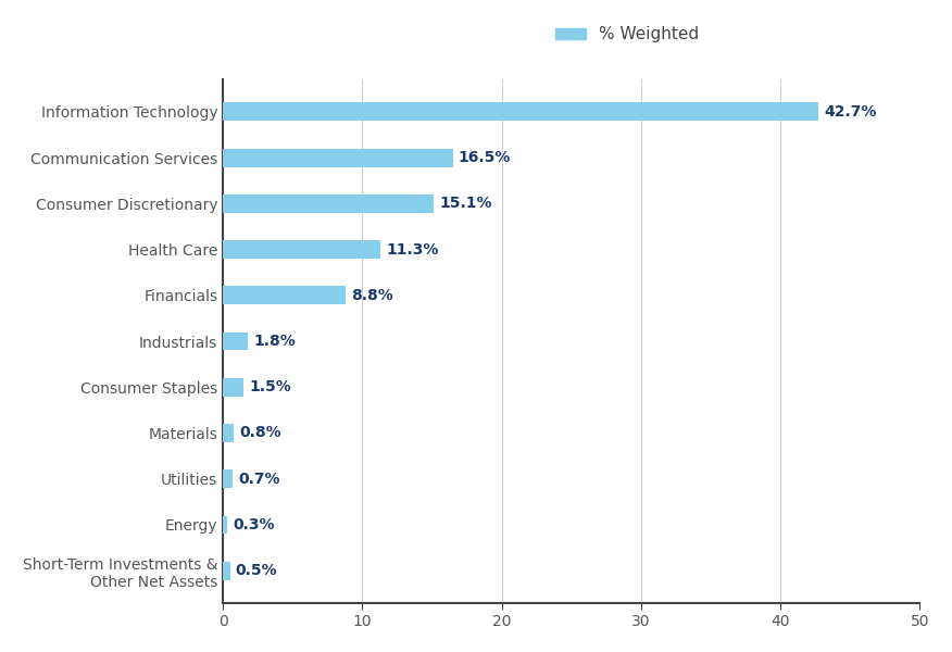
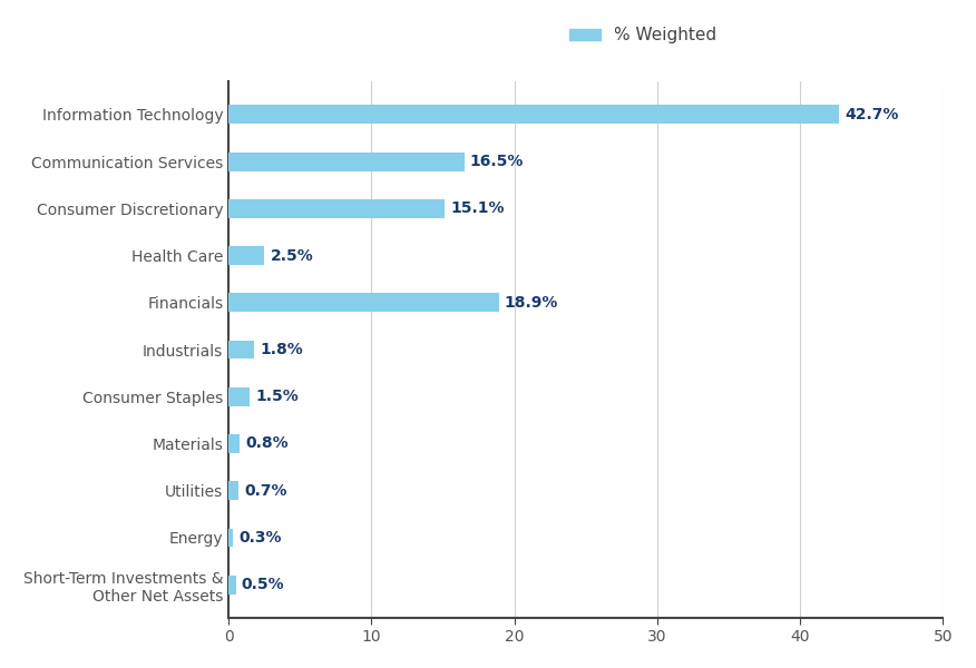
Health Care: 11.3% -> 2.5%
Financials: 8.8% -> 18.9%
